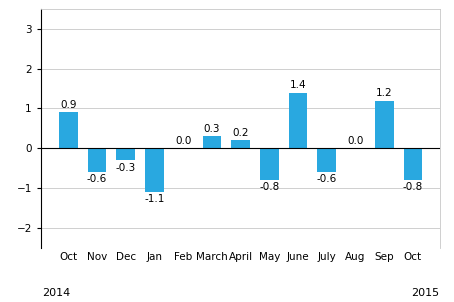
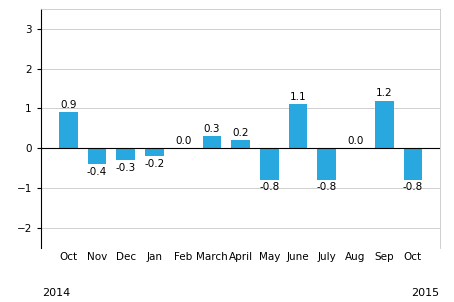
Nov: -0.6 -> -0.4
Jan: -1.1 -> -0.2
June: 1.4 -> 1.1
July: -0.6 -> -0.8
